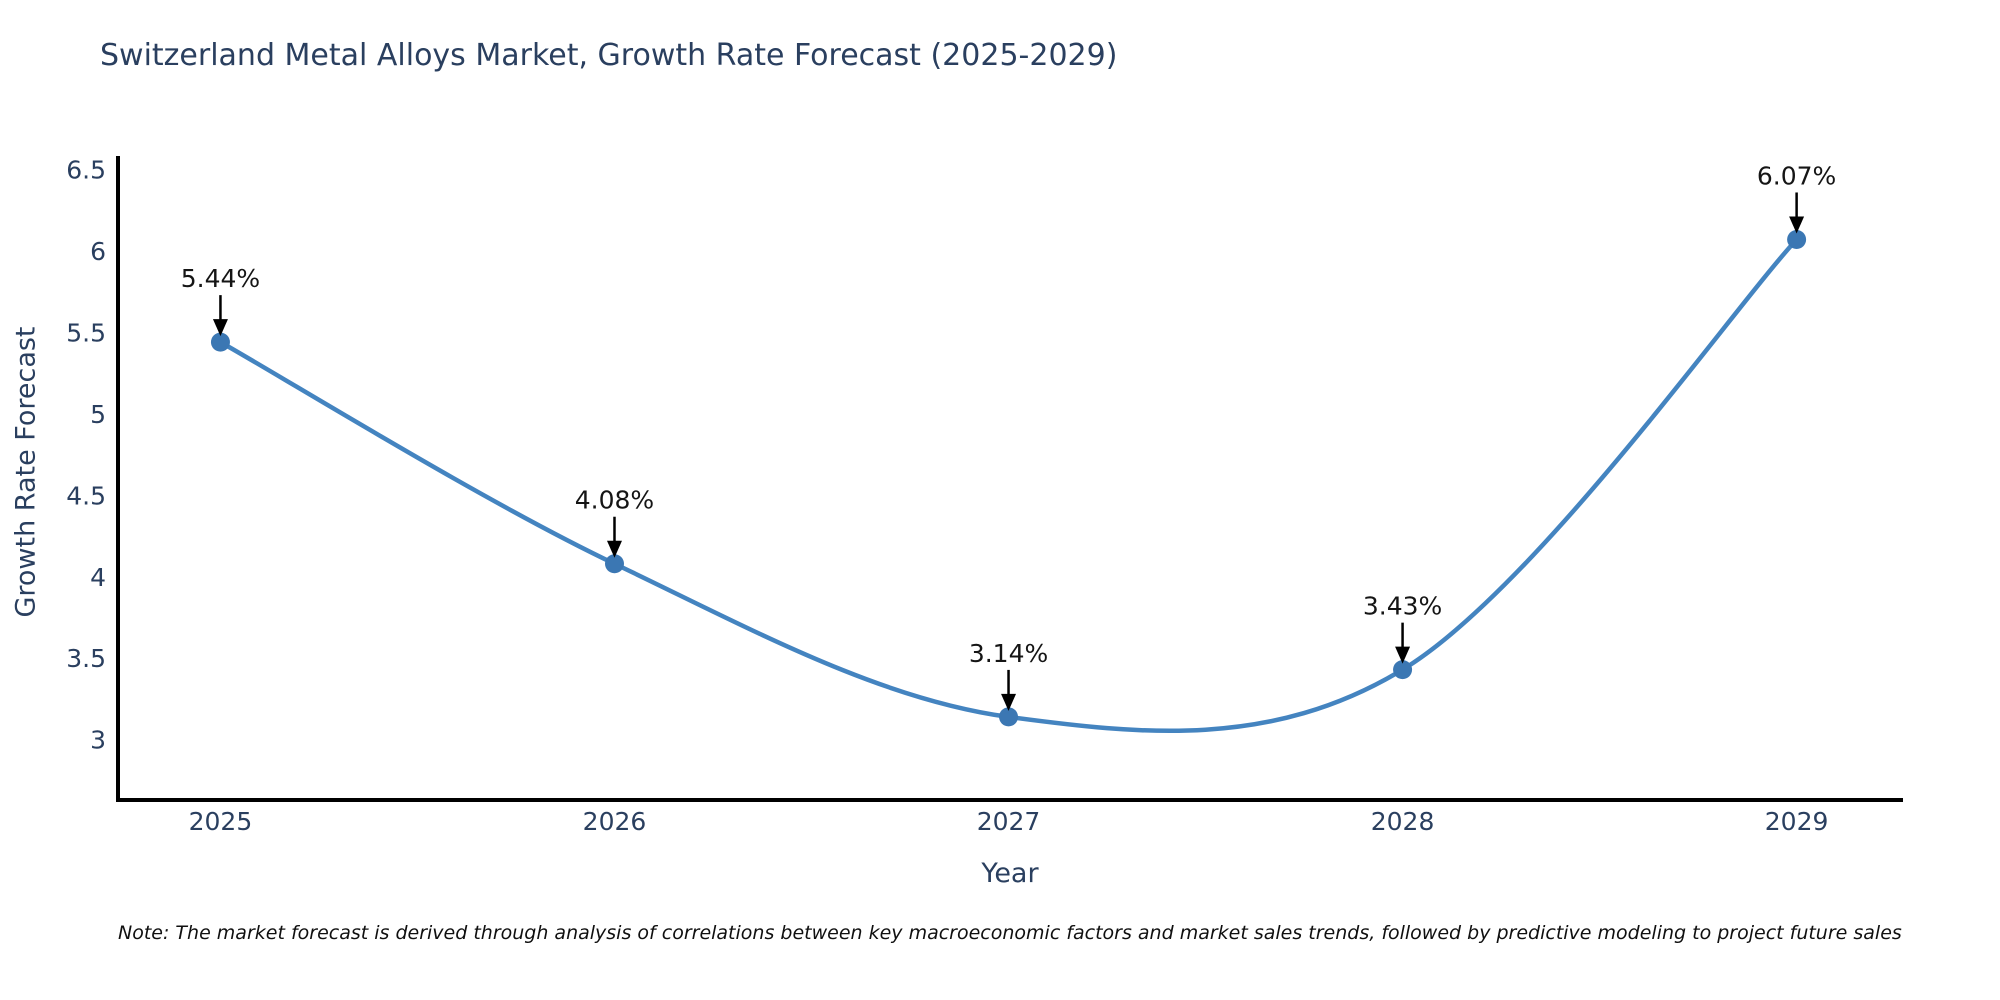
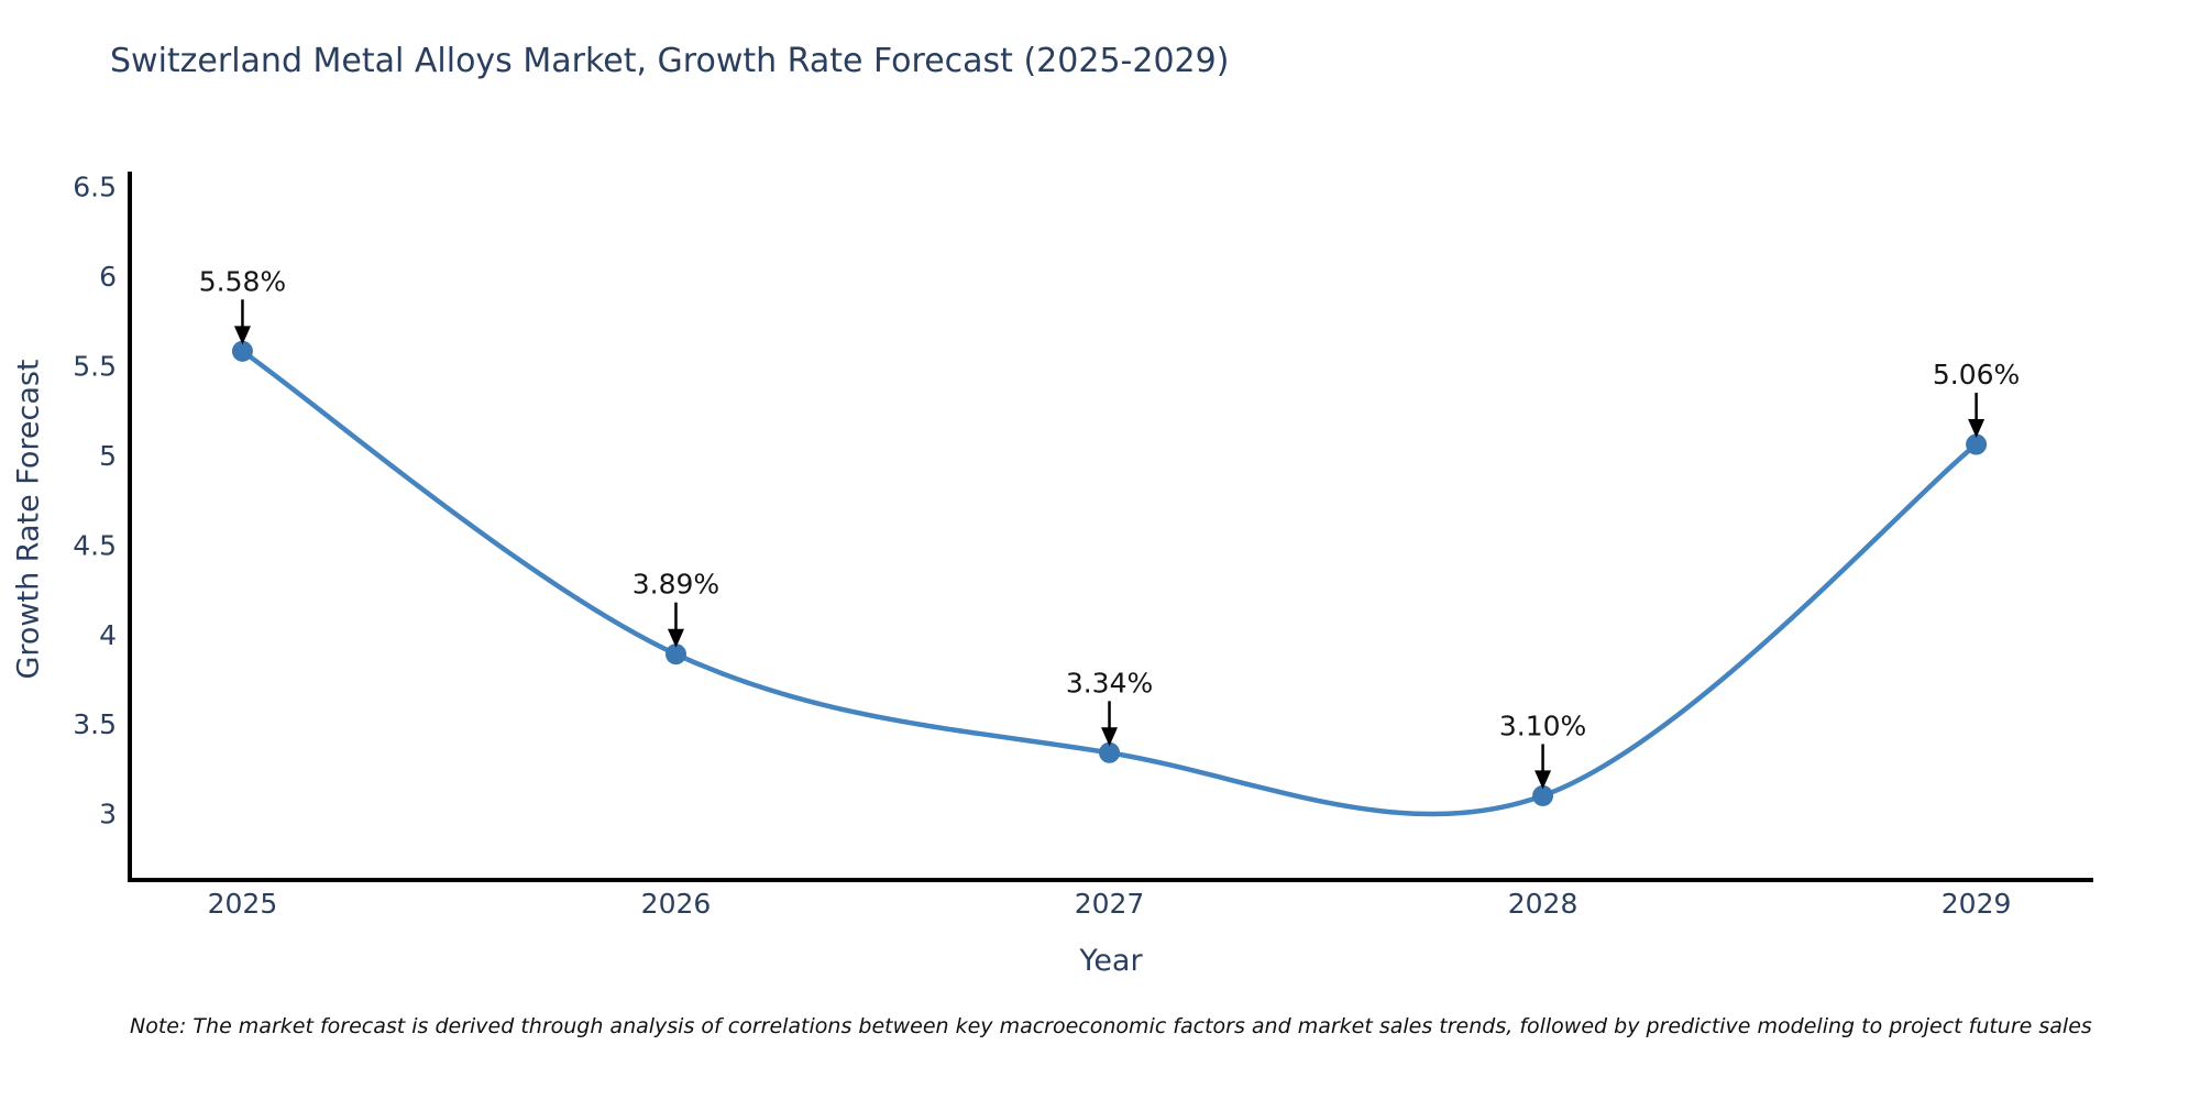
2025: 5.44% -> 5.58%
2026: 4.08% -> 3.89%
2027: 3.14% -> 3.34%
2028: 3.43% -> 3.10%
2029: 6.07% -> 5.06%
